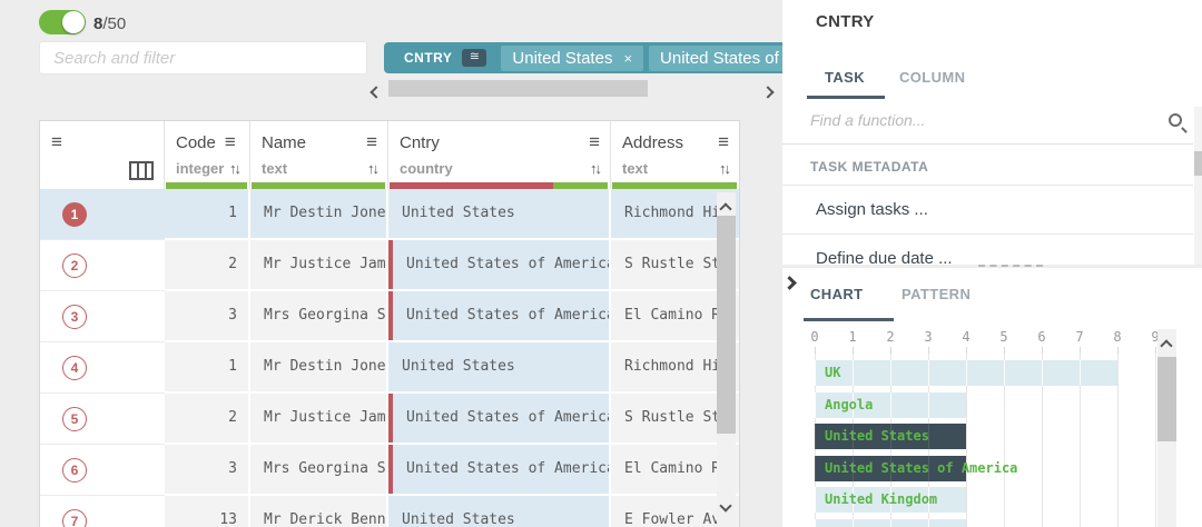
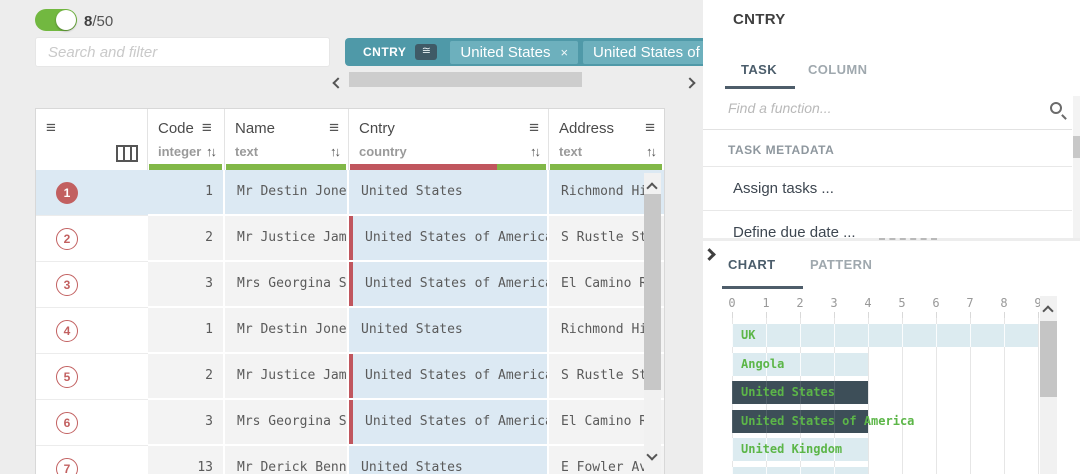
UK: 8 -> 9
